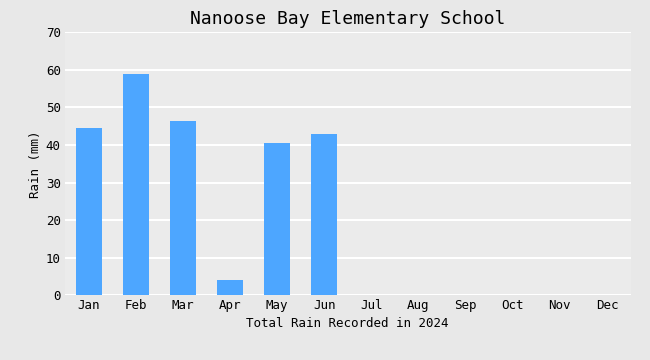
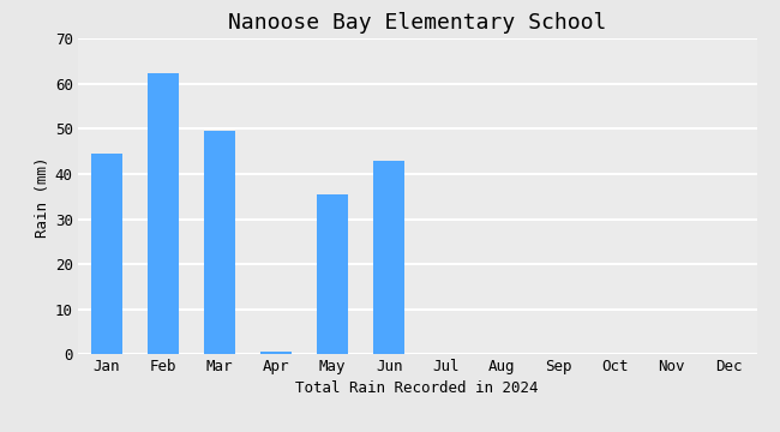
Feb: 59.0 -> 62.5
Mar: 46.5 -> 49.5
Apr: 4.0 -> 0.5
May: 40.5 -> 35.5
